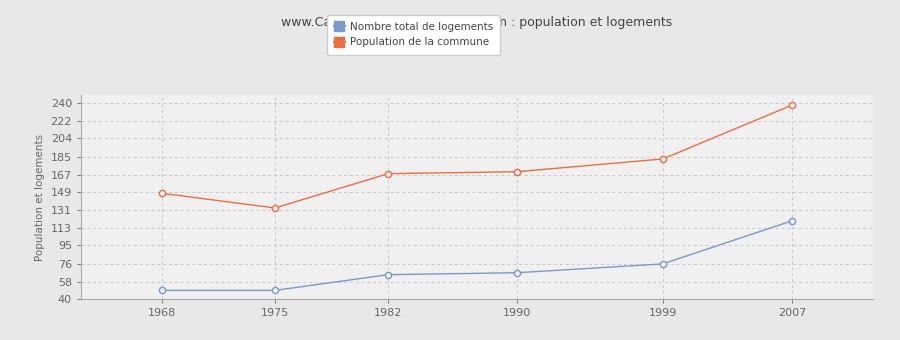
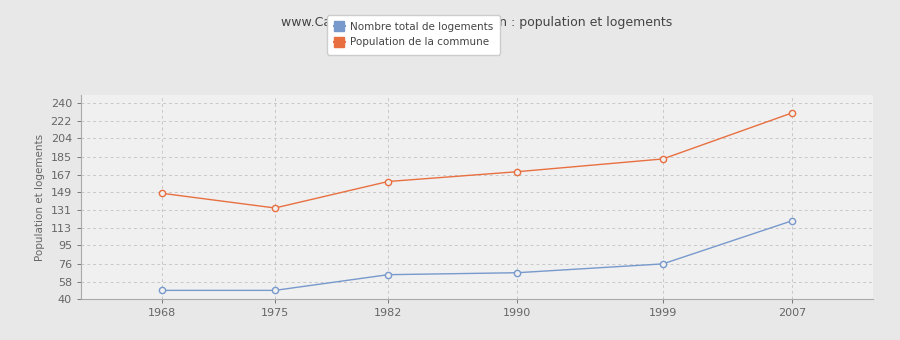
Population de la commune/1982: 168 -> 160
Population de la commune/2007: 238 -> 230
